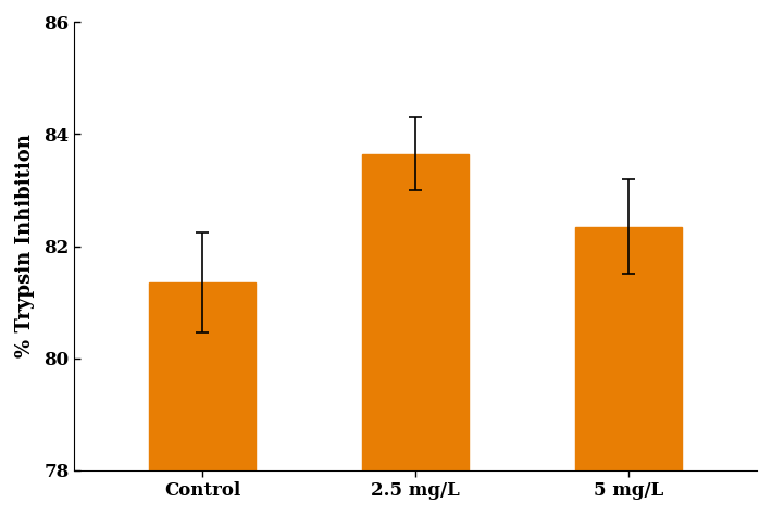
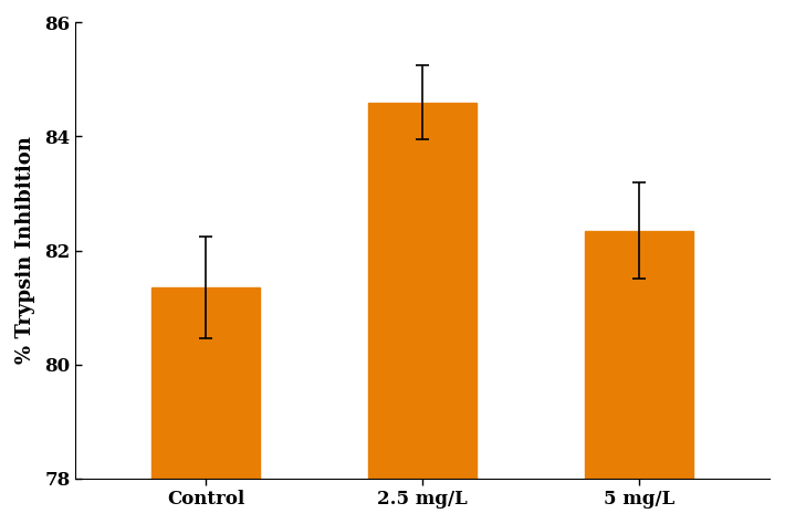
2.5 mg/L: 83.65 -> 84.60
